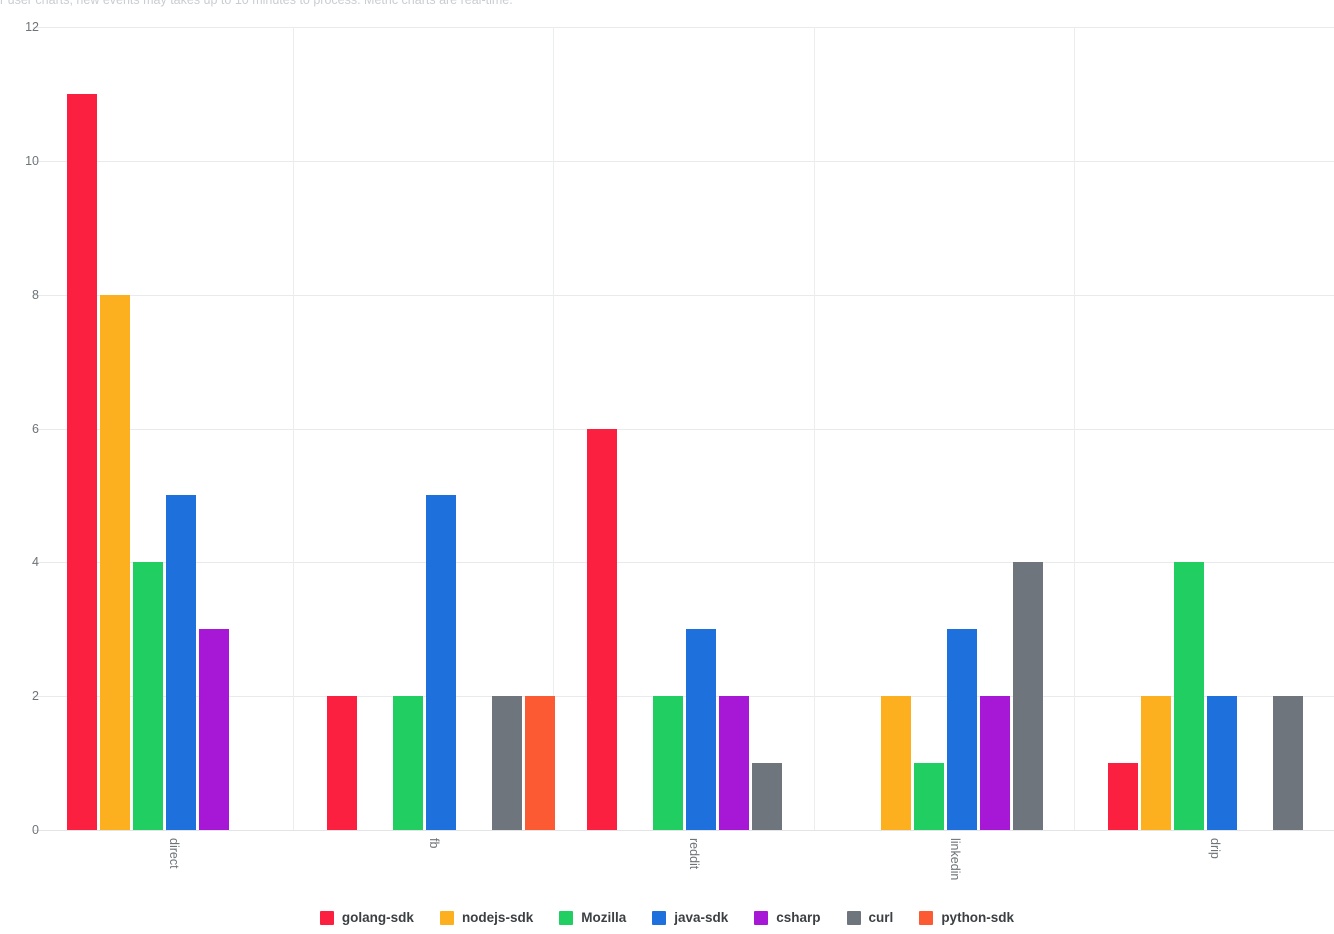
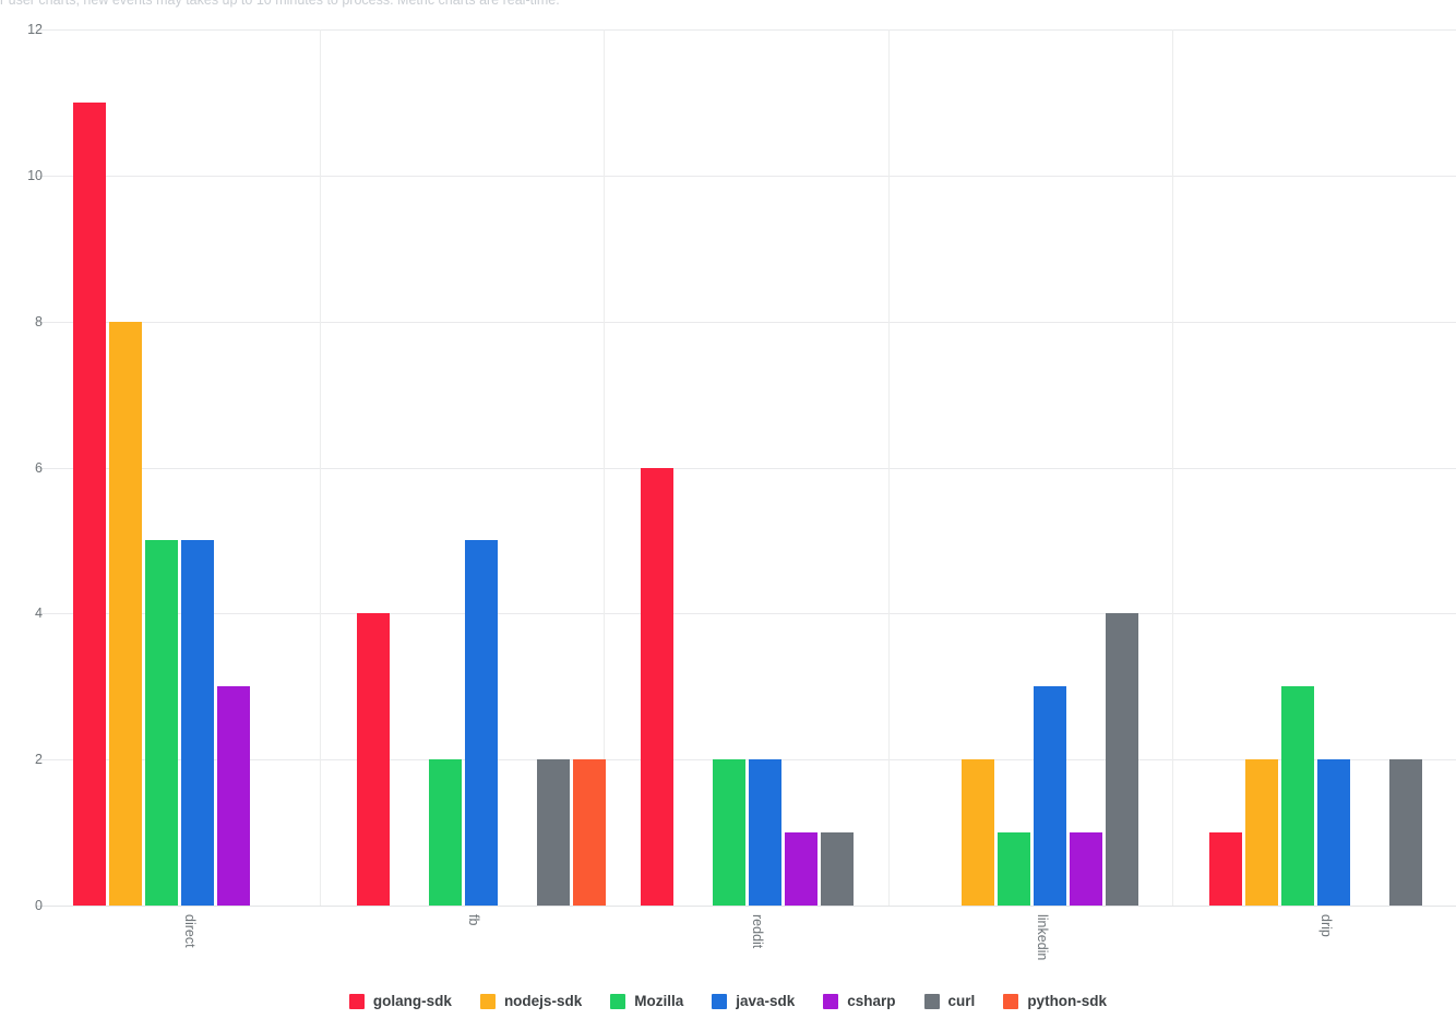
Mozilla/direct: 4 -> 5
golang-sdk/fb: 2 -> 4
java-sdk/reddit: 3 -> 2
csharp/reddit: 2 -> 1
csharp/linkedin: 2 -> 1
Mozilla/drip: 4 -> 3
